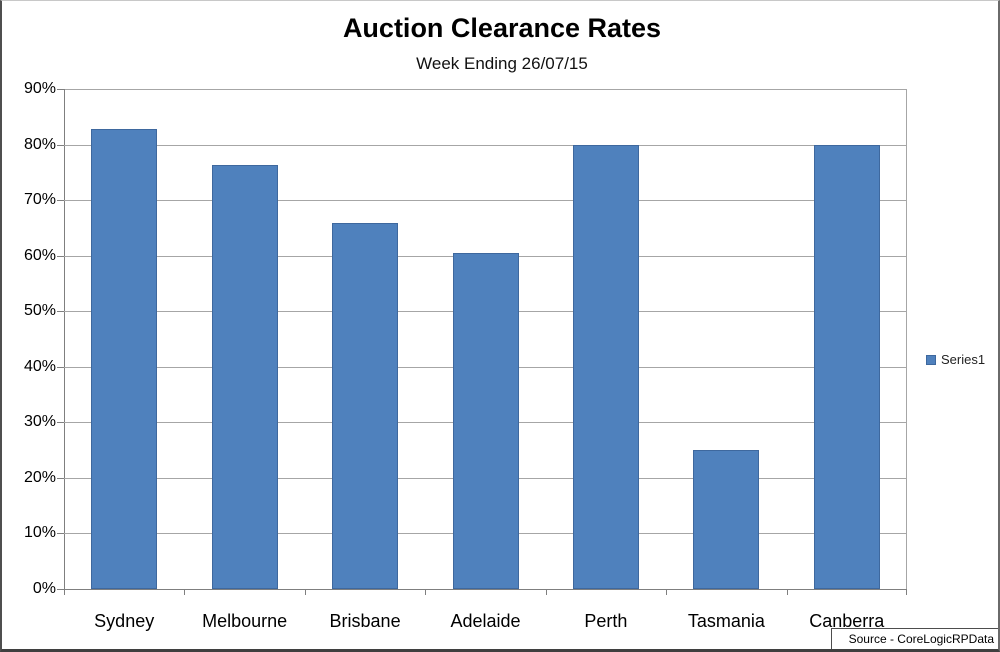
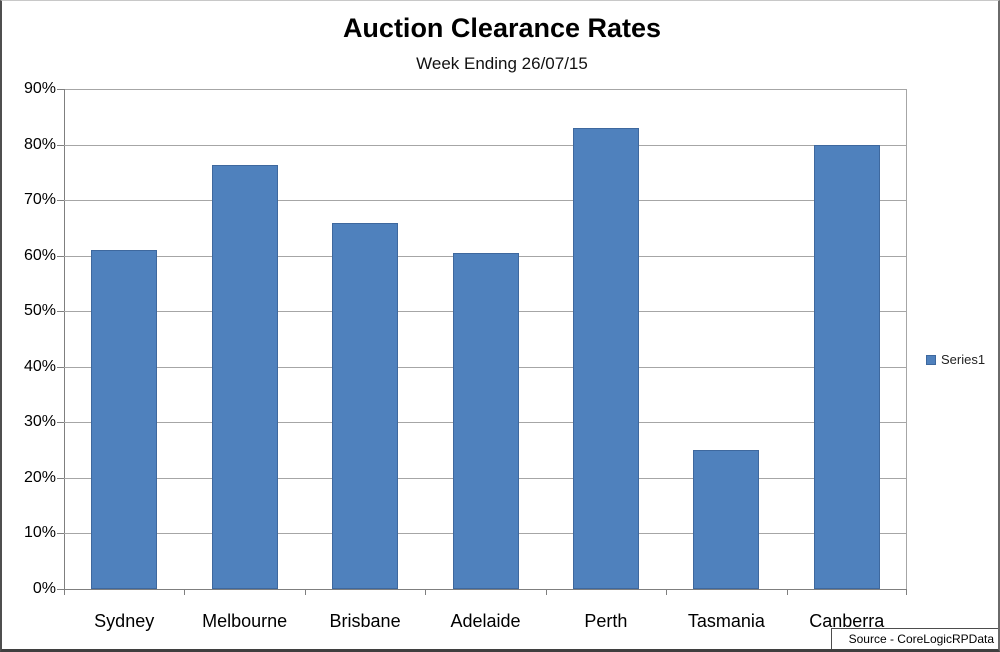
Sydney: 83% -> 61%
Perth: 80% -> 83%
